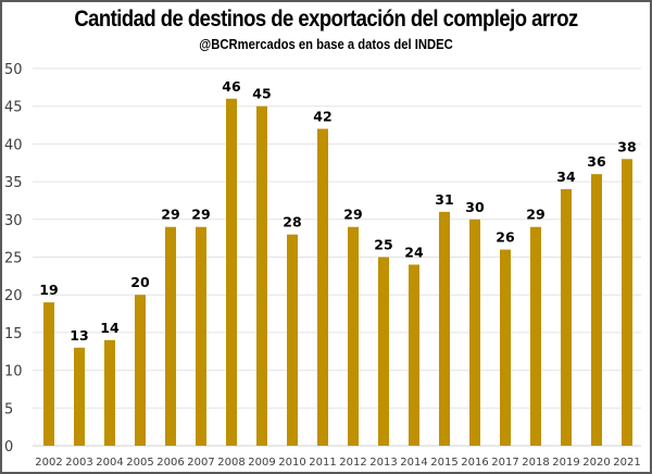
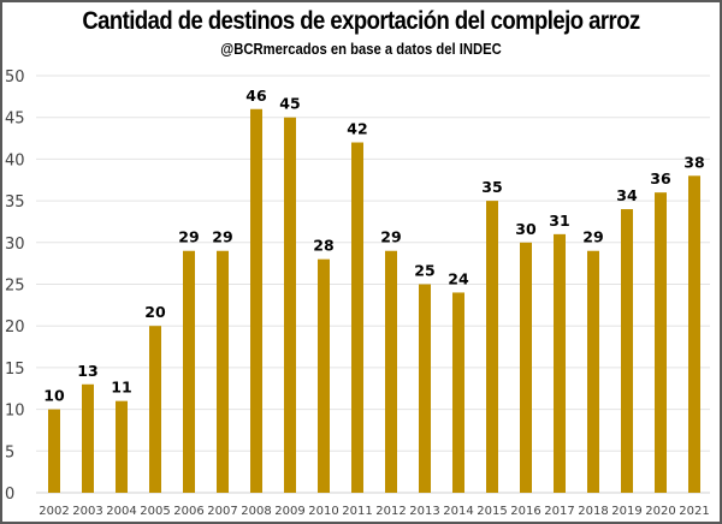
2002: 19 -> 10
2004: 14 -> 11
2015: 31 -> 35
2017: 26 -> 31
